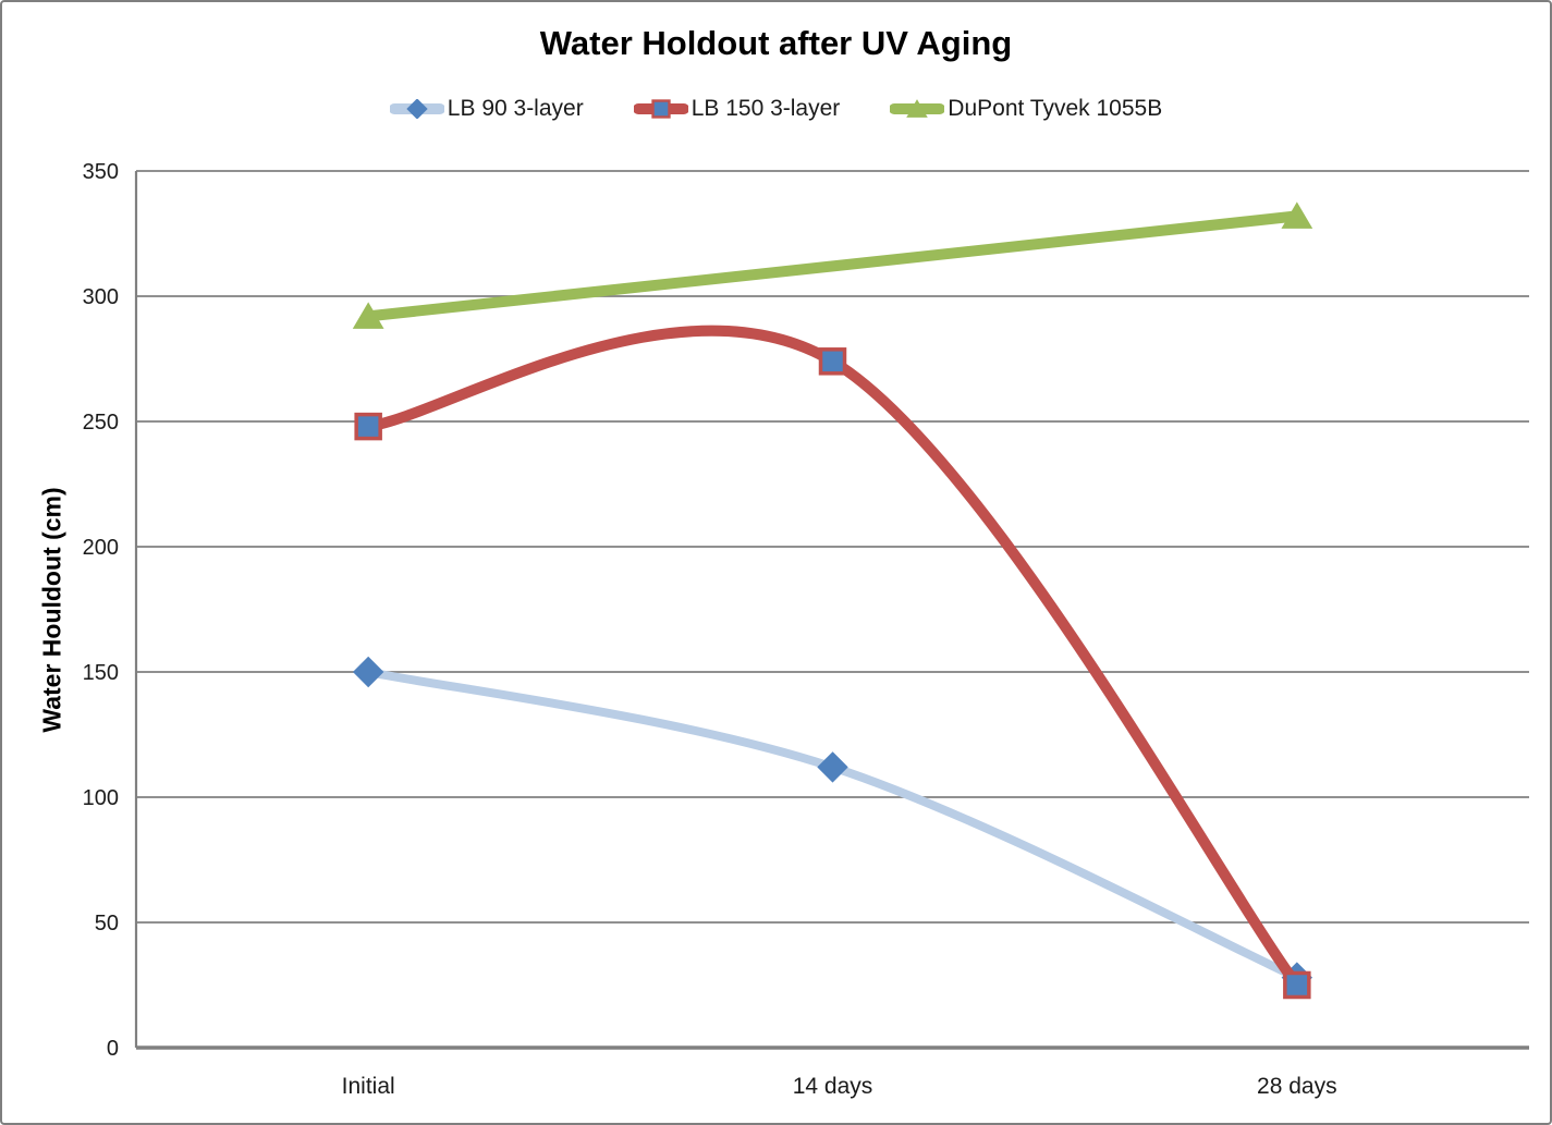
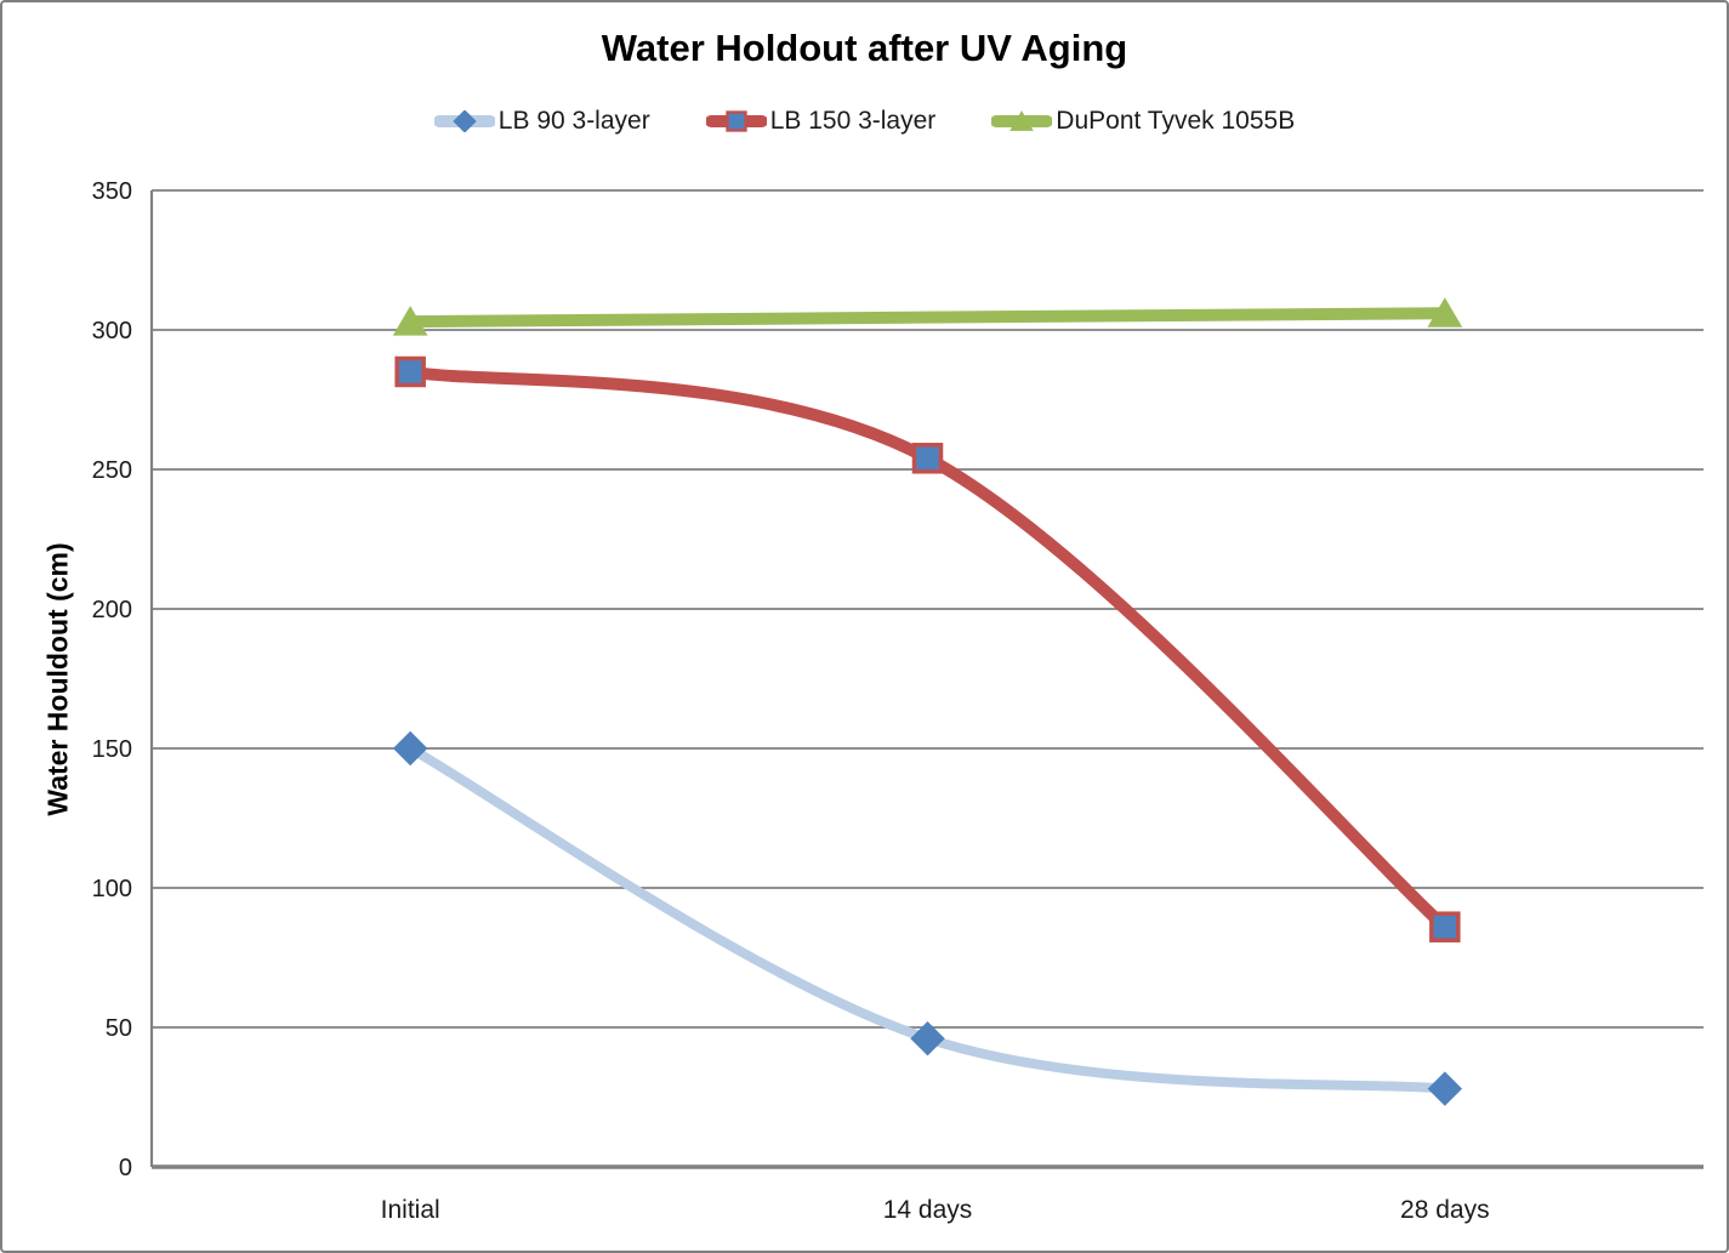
LB 150 3-layer/Initial: 248 -> 285
DuPont Tyvek 1055B/Initial: 292 -> 303
LB 90 3-layer/14 days: 112 -> 46
LB 150 3-layer/14 days: 274 -> 254
LB 150 3-layer/28 days: 25 -> 86
DuPont Tyvek 1055B/28 days: 332 -> 306
